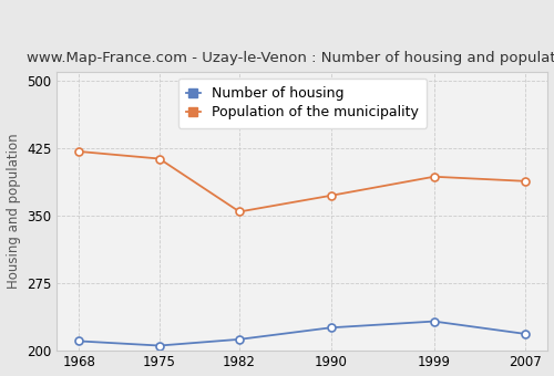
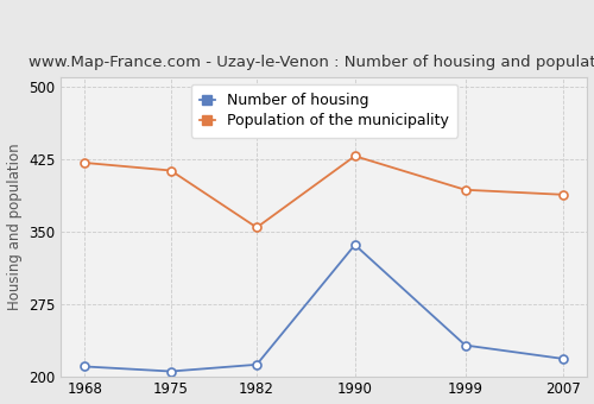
Number of housing/1990: 225 -> 336
Population of the municipality/1990: 372 -> 428
